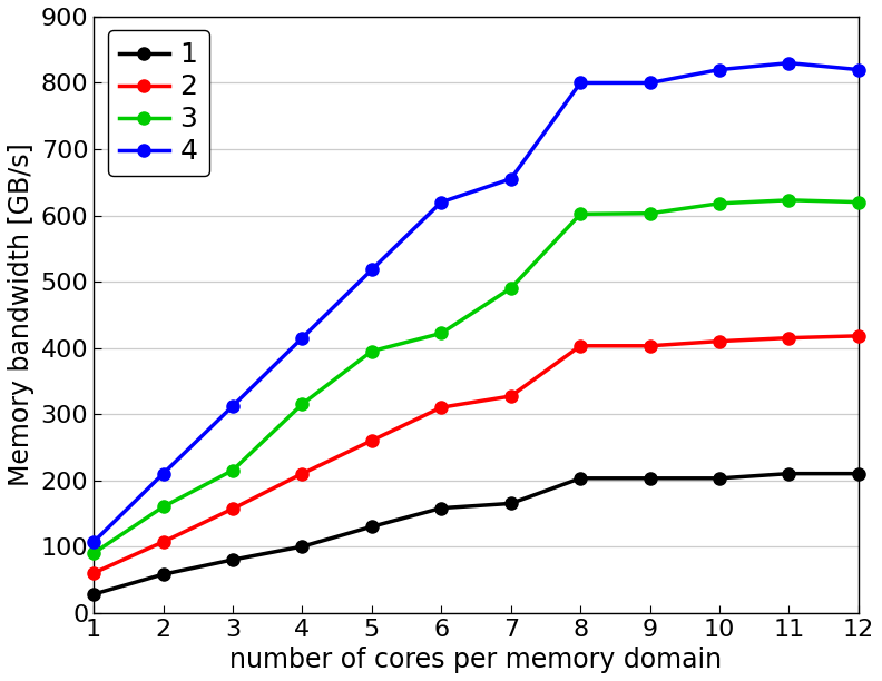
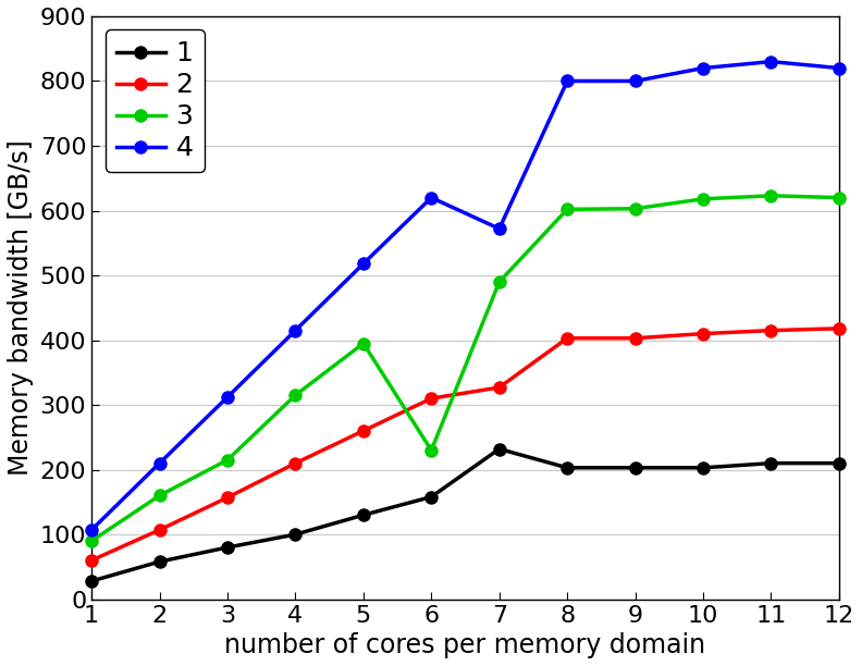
3/6: 422 -> 230
1/7: 165 -> 232
4/7: 655 -> 572
